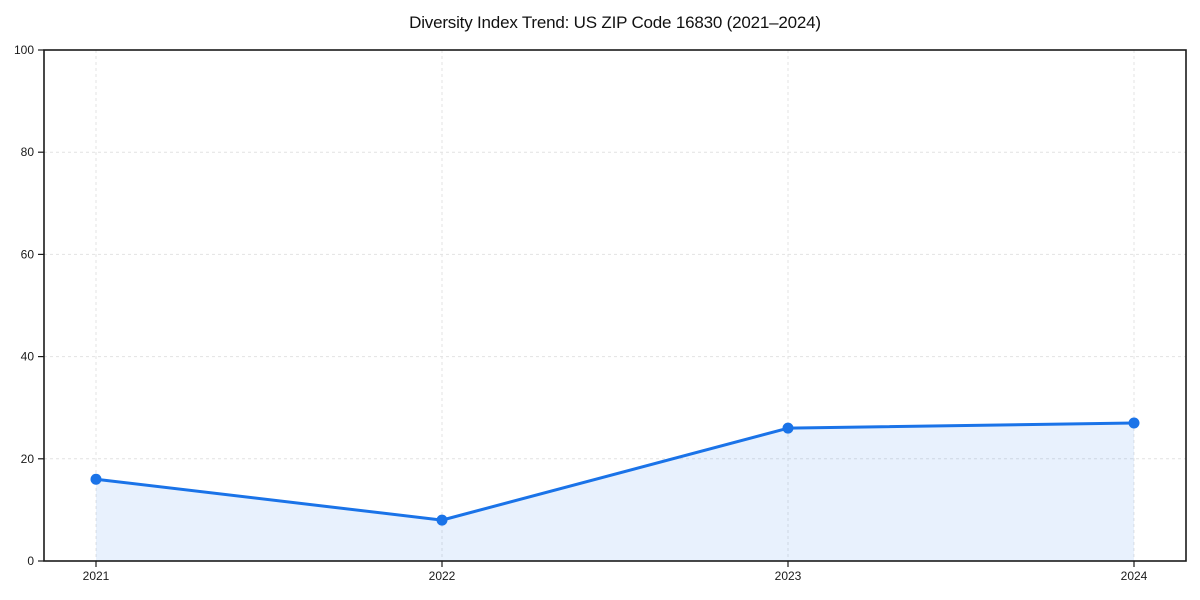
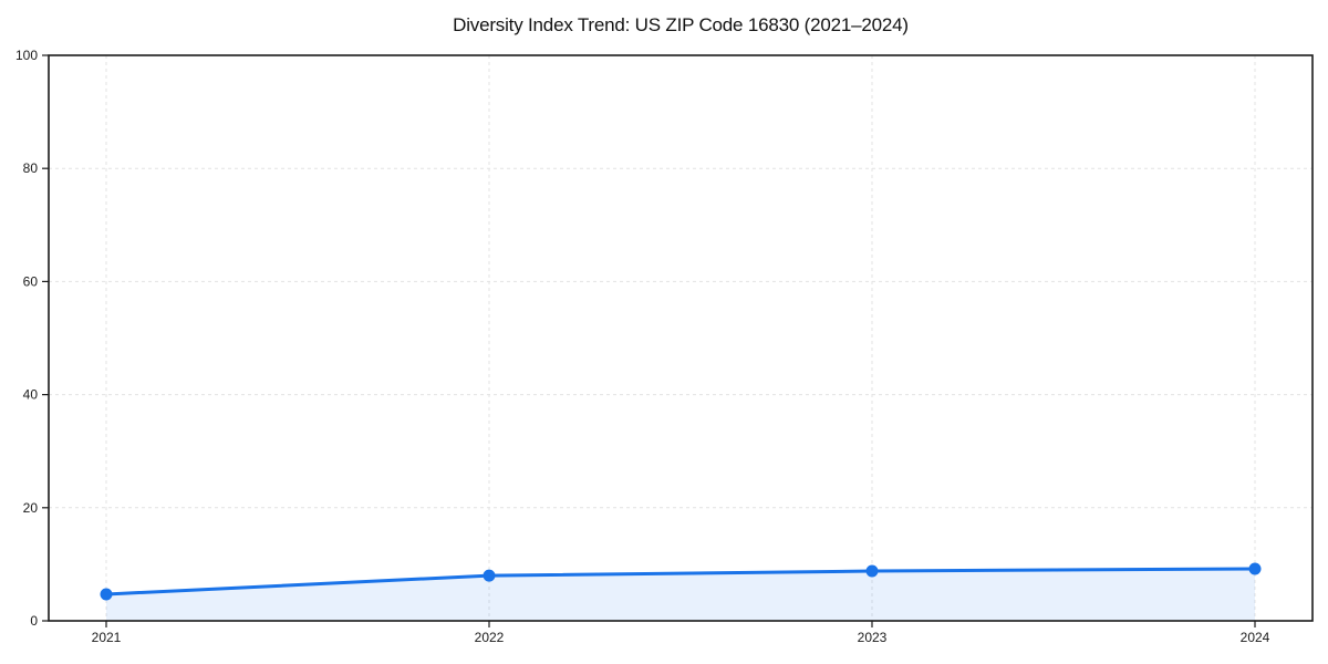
2021: 16 -> 5
2023: 26 -> 9
2024: 27 -> 9
